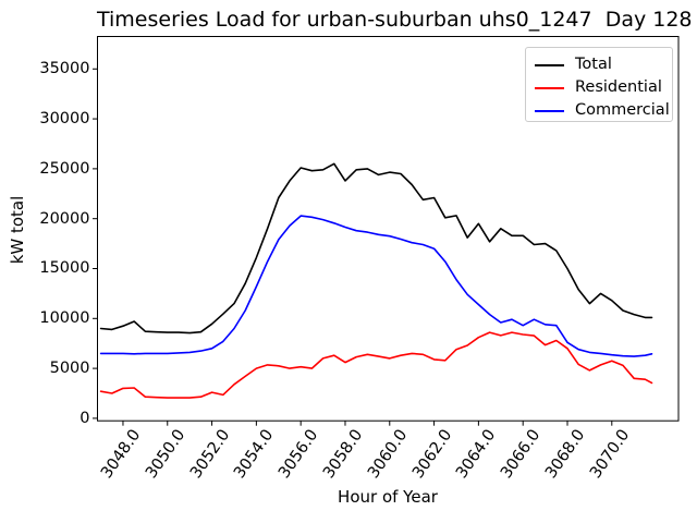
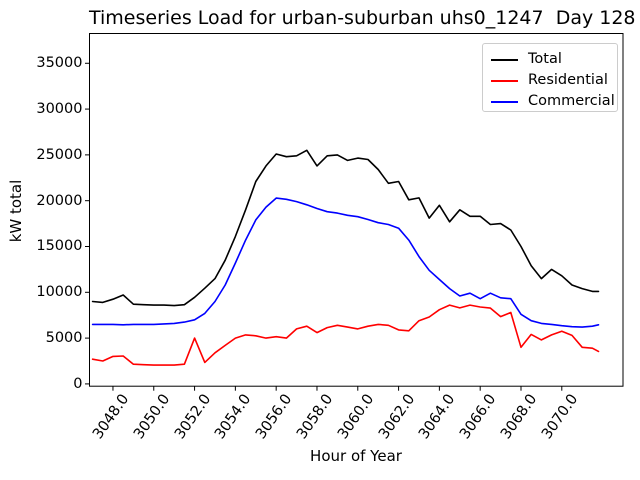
Residential/3052.0: 3000 -> 5000
Residential/3068.0: 7000 -> 4000
